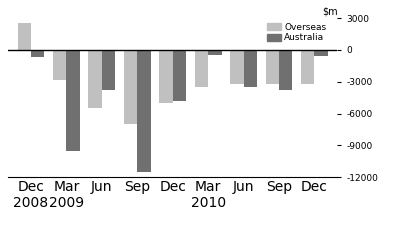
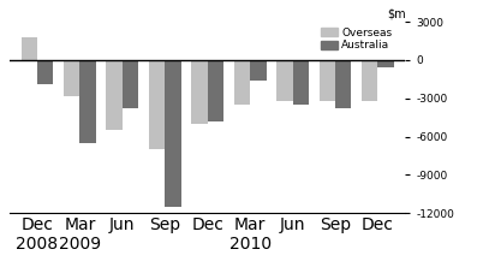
Overseas/Dec 2008: 2500 -> 1800
Australia/Dec 2008: -700 -> -1900
Australia/Mar 2009: -9500 -> -6500
Australia/Mar 2010: -500 -> -1600
